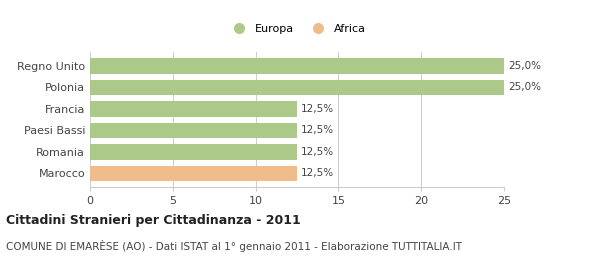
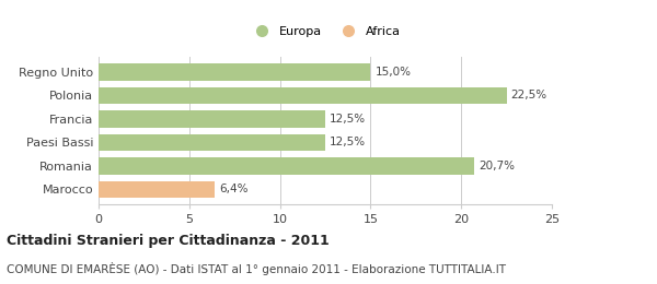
Regno Unito: 25,0% -> 15,0%
Polonia: 25,0% -> 22,5%
Romania: 12,5% -> 20,7%
Marocco: 12,5% -> 6,4%
